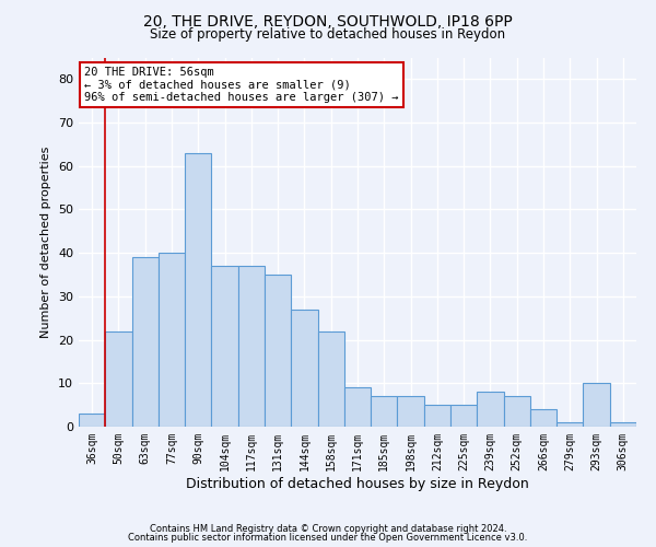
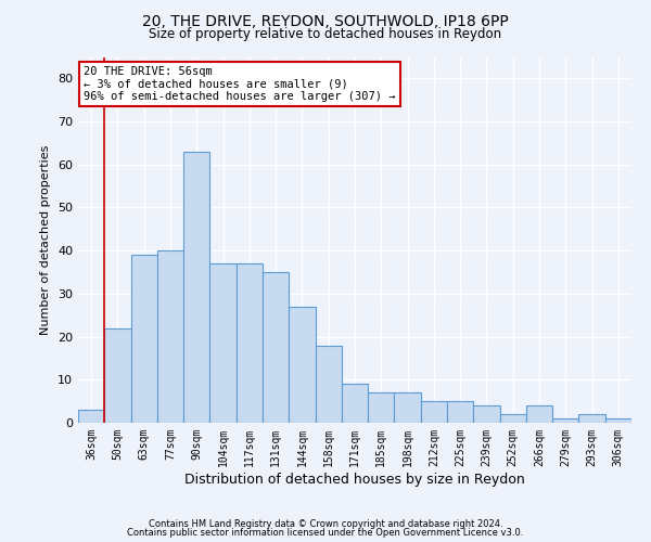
158sqm: 22 -> 18
239sqm: 8 -> 4
252sqm: 7 -> 2
293sqm: 10 -> 2
